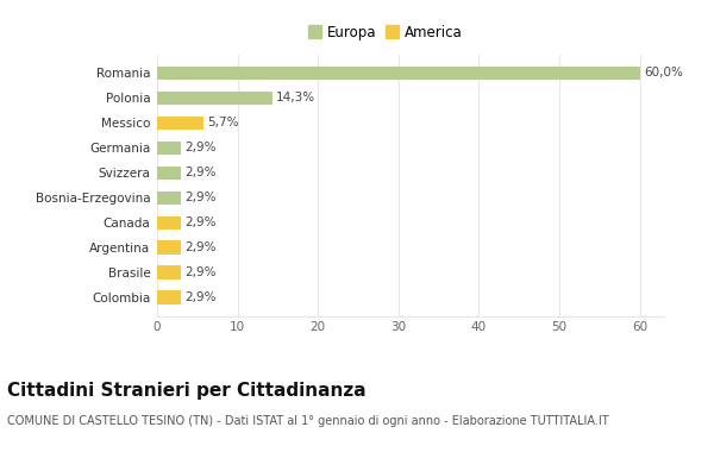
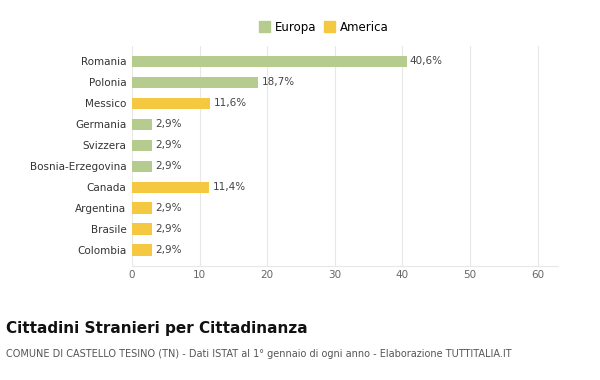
Romania: 60,0% -> 40,6%
Polonia: 14,3% -> 18,7%
Messico: 5,7% -> 11,6%
Canada: 2,9% -> 11,4%
